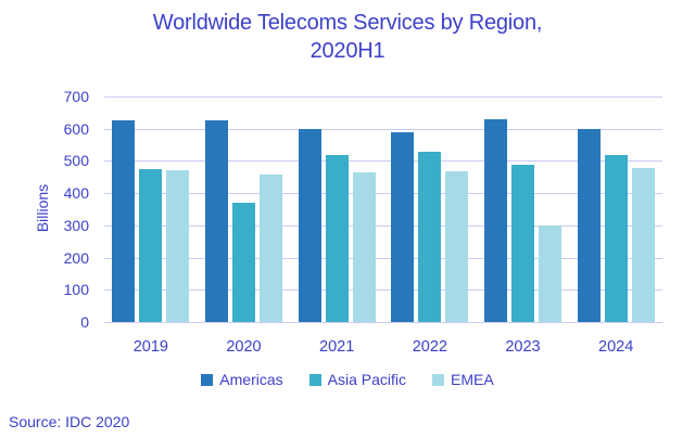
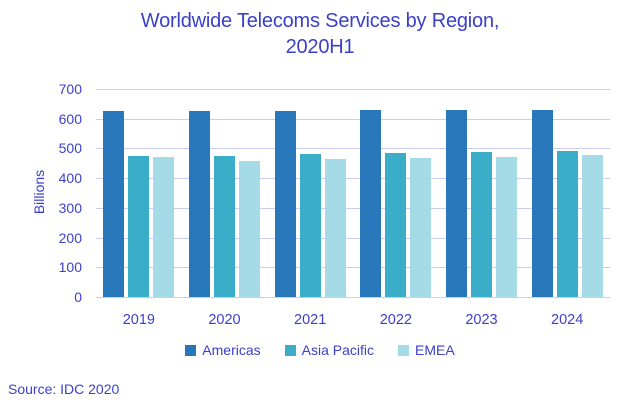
Asia Pacific/2020: 370 -> 480
Americas/2021: 600 -> 630
Asia Pacific/2021: 520 -> 480
Americas/2022: 590 -> 630
Asia Pacific/2022: 530 -> 480
EMEA/2023: 300 -> 470
Americas/2024: 600 -> 630
Asia Pacific/2024: 520 -> 490
